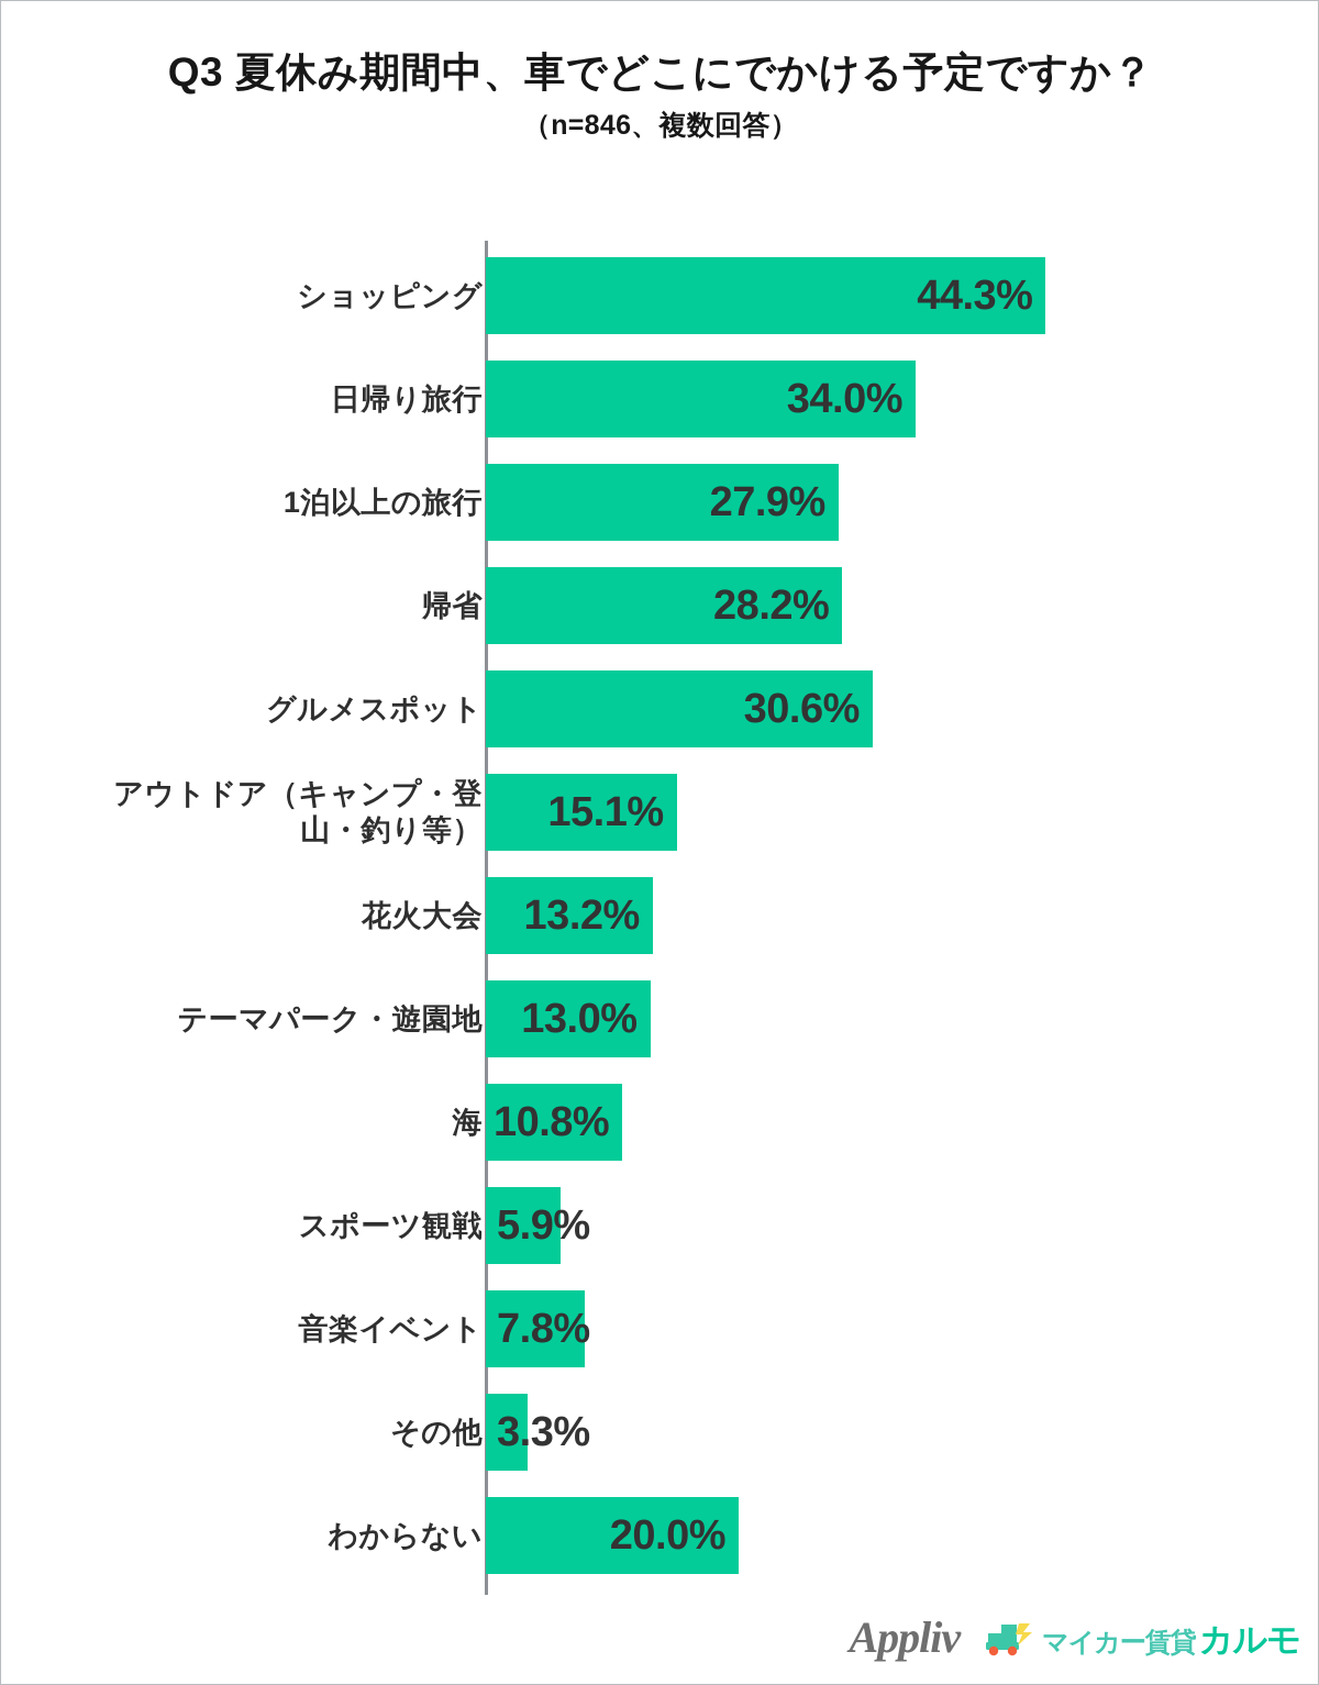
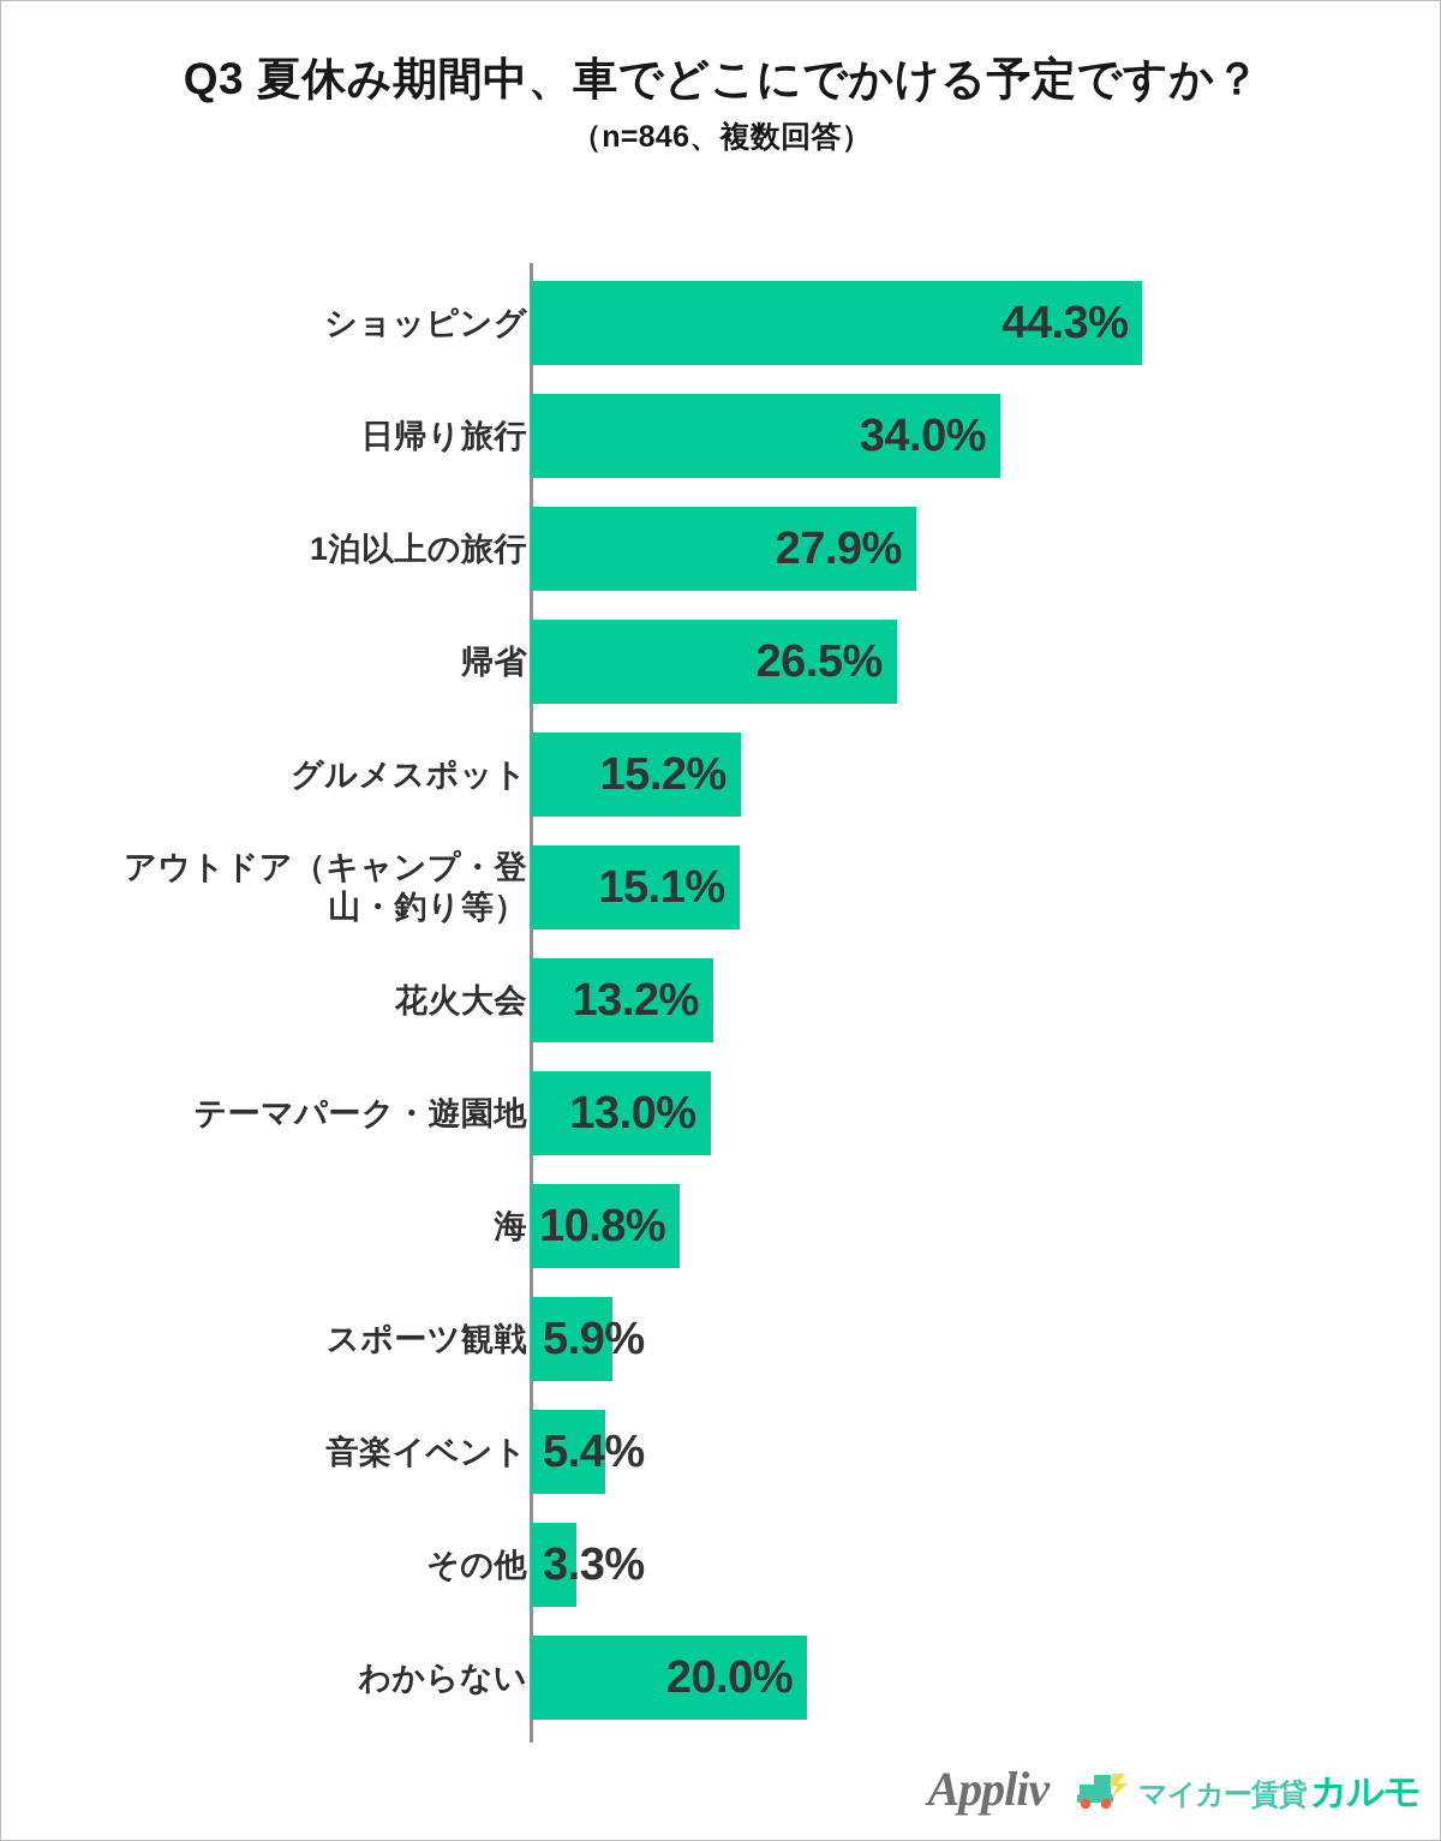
帰省: 28.2% -> 26.5%
グルメスポット: 30.6% -> 15.2%
音楽イベント: 7.8% -> 5.4%
